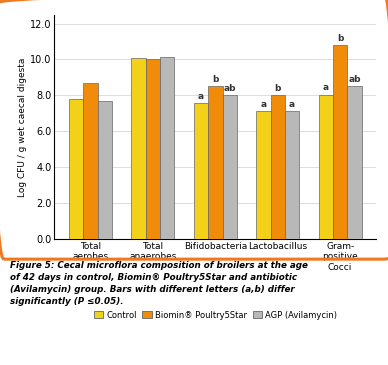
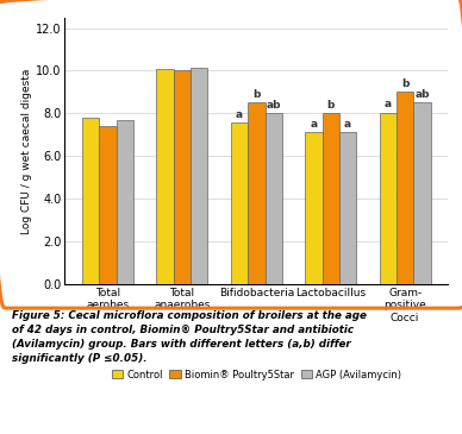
Biomin® Poultry5Star/Total aerobes: 8.7 -> 7.4
Biomin® Poultry5Star/Gram- positive Cocci: 10.8 -> 9.0
